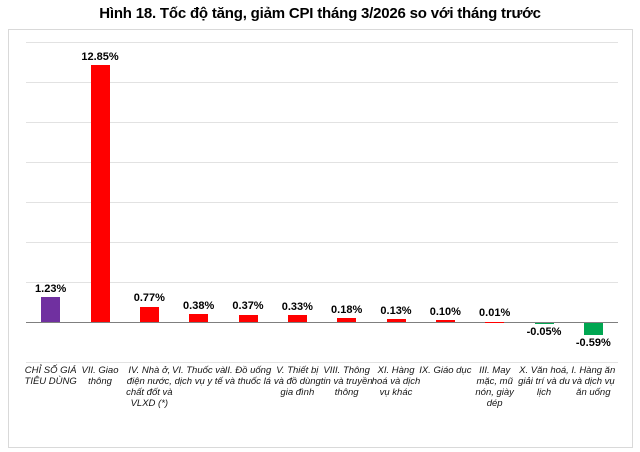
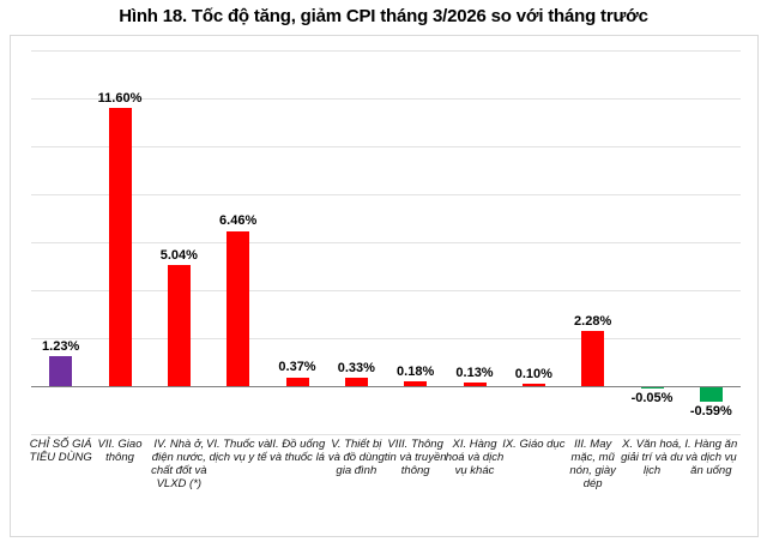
VII. Giao thông: 12.85% -> 11.60%
IV. Nhà ở, điện nước, chất đốt và VLXD (*): 0.77% -> 5.04%
VI. Thuốc và dịch vụ y tế: 0.38% -> 6.46%
III. May mặc, mũ nón, giày dép: 0.01% -> 2.28%
